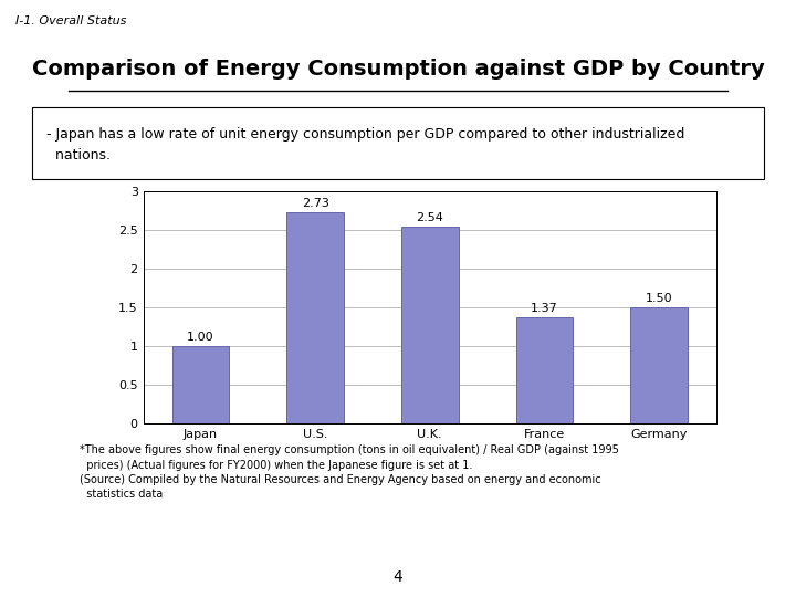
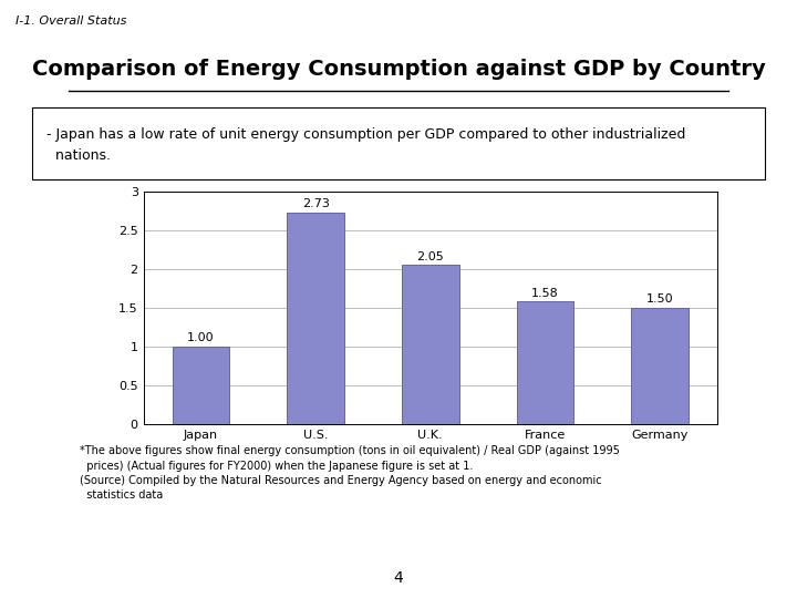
U.K.: 2.54 -> 2.05
France: 1.37 -> 1.58
